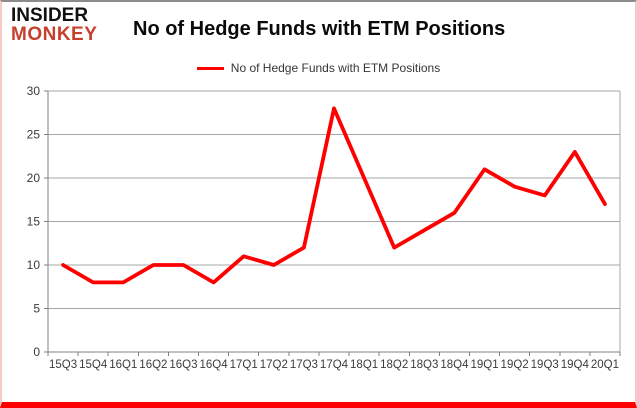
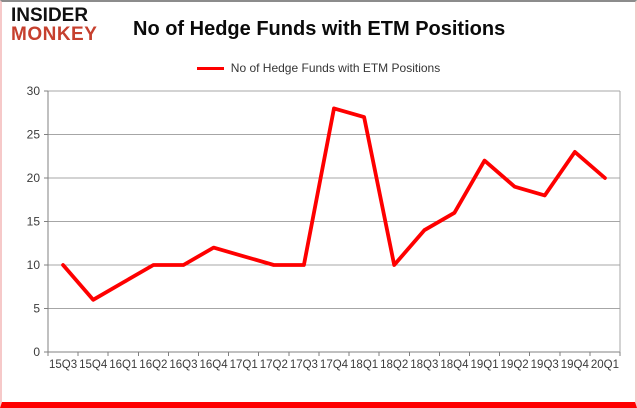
15Q4: 8 -> 6
16Q4: 8 -> 12
17Q3: 12 -> 10
18Q1: 20 -> 27
18Q2: 12 -> 10
19Q1: 21 -> 22
20Q1: 17 -> 20
